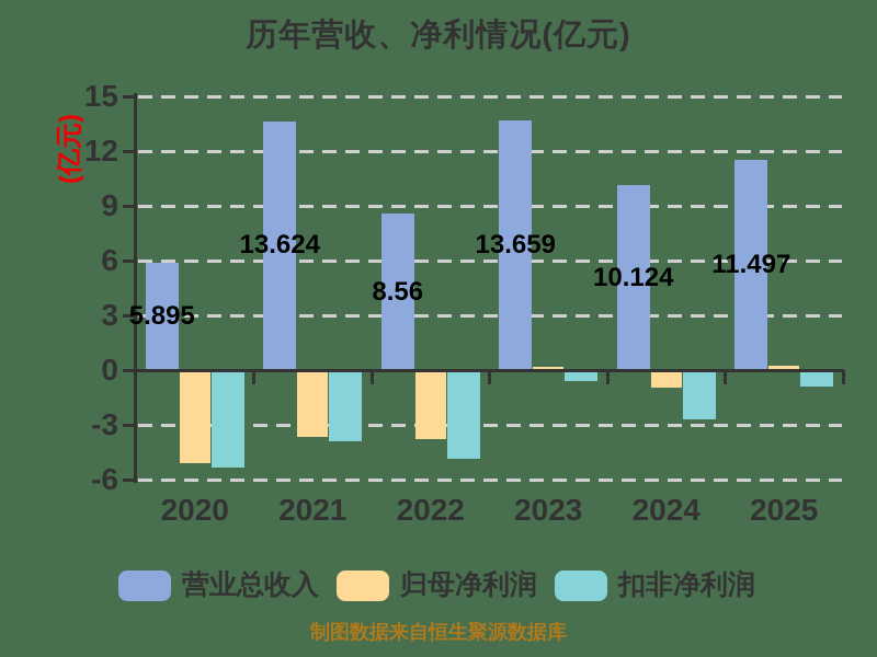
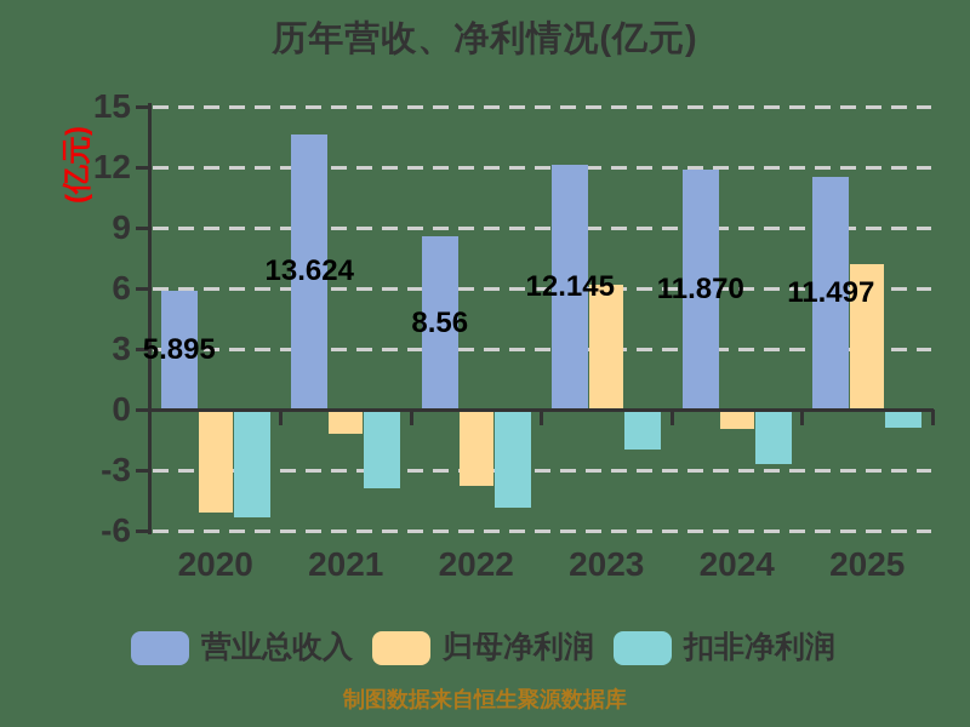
归母净利润/2021: -3.6 -> -1.2
营业总收入/2023: 13.659 -> 12.145
归母净利润/2023: 0.2 -> 6.2
扣非净利润/2023: -0.6 -> -2.0
营业总收入/2024: 10.124 -> 11.870
归母净利润/2025: 0.3 -> 7.2
